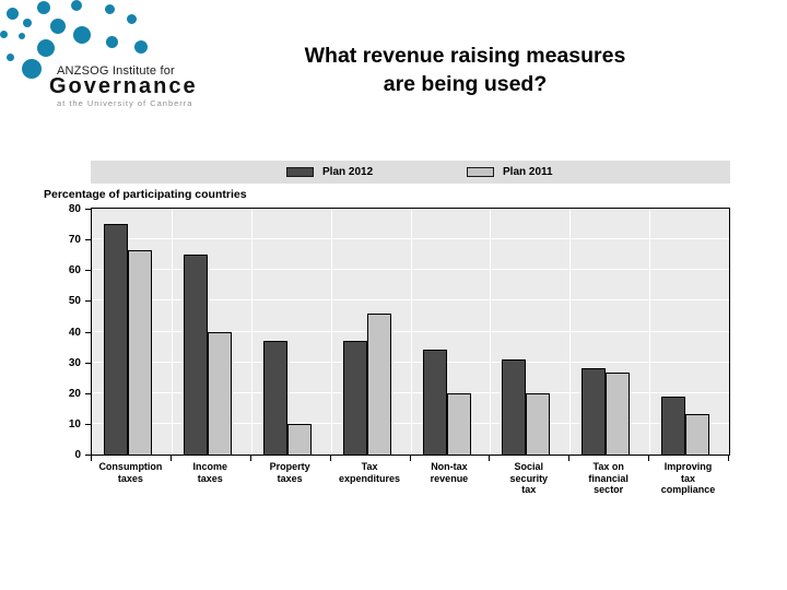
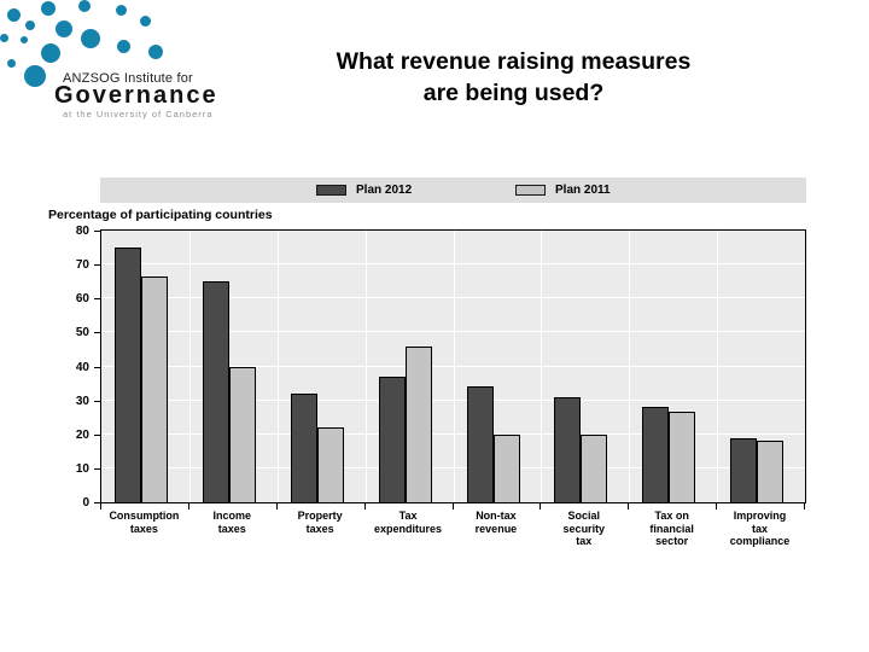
Plan 2012/Property taxes: 37 -> 32
Plan 2011/Property taxes: 10 -> 22
Plan 2011/Improving tax compliance: 13 -> 18
